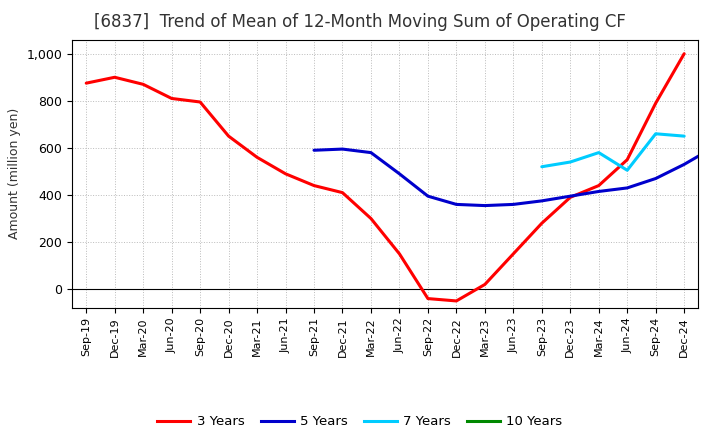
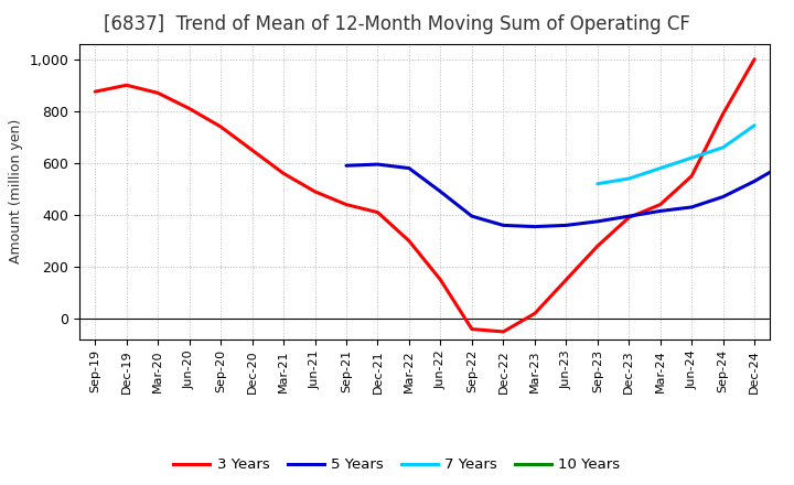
3 Years/Sep-20: 795 -> 740
7 Years/Jun-24: 505 -> 620
7 Years/Dec-24: 650 -> 745
